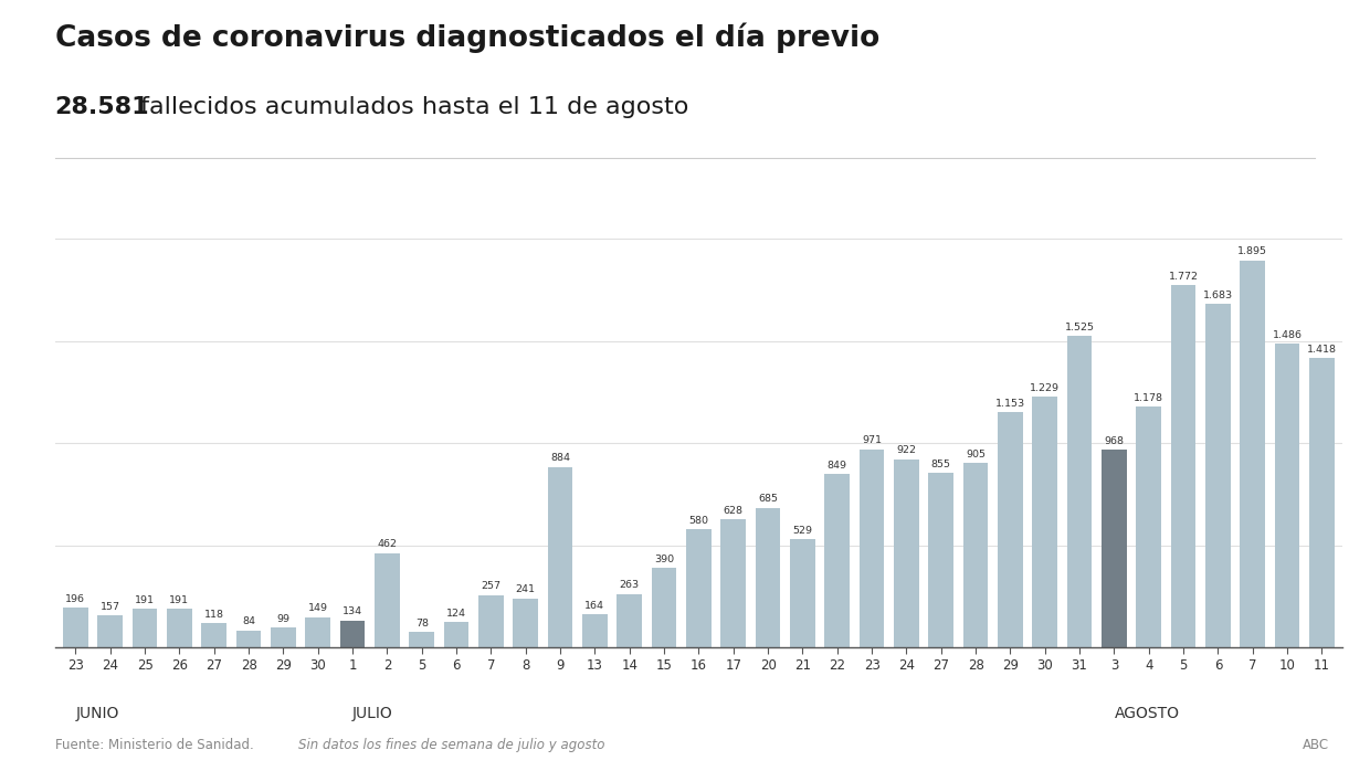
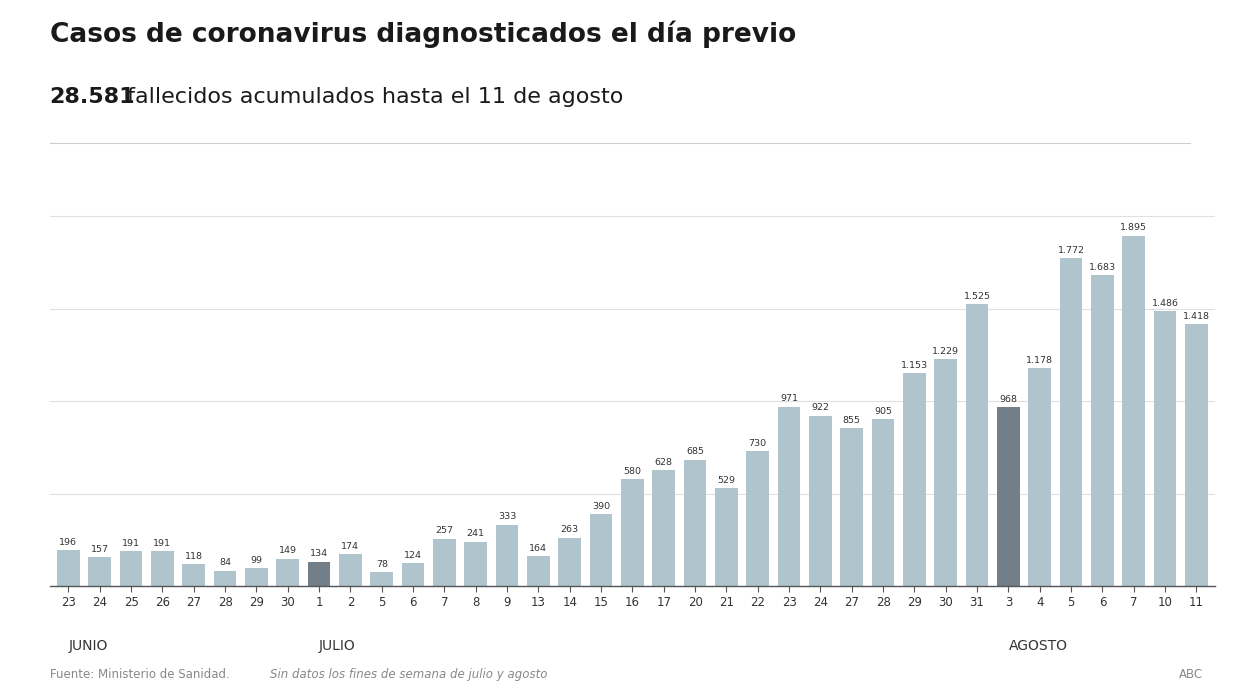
2: 462 -> 174
9: 884 -> 333
22: 849 -> 730
